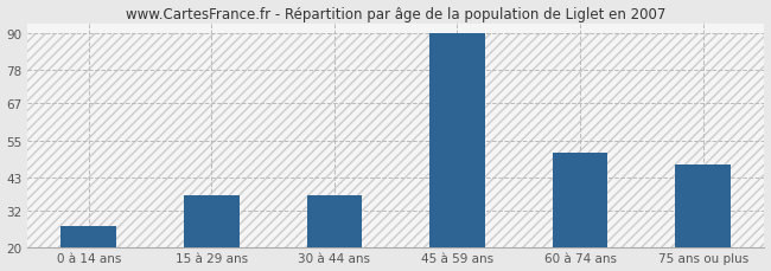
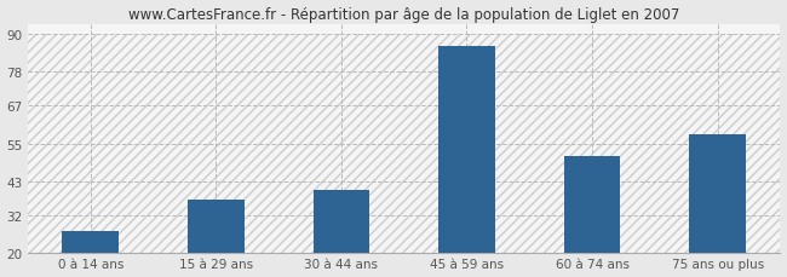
30 à 44 ans: 37 -> 40
45 à 59 ans: 90 -> 86
75 ans ou plus: 47 -> 58
